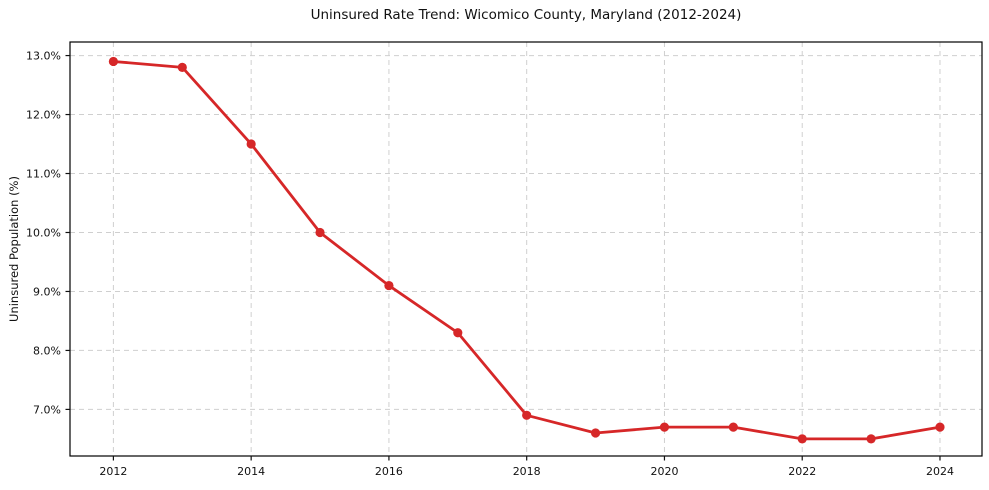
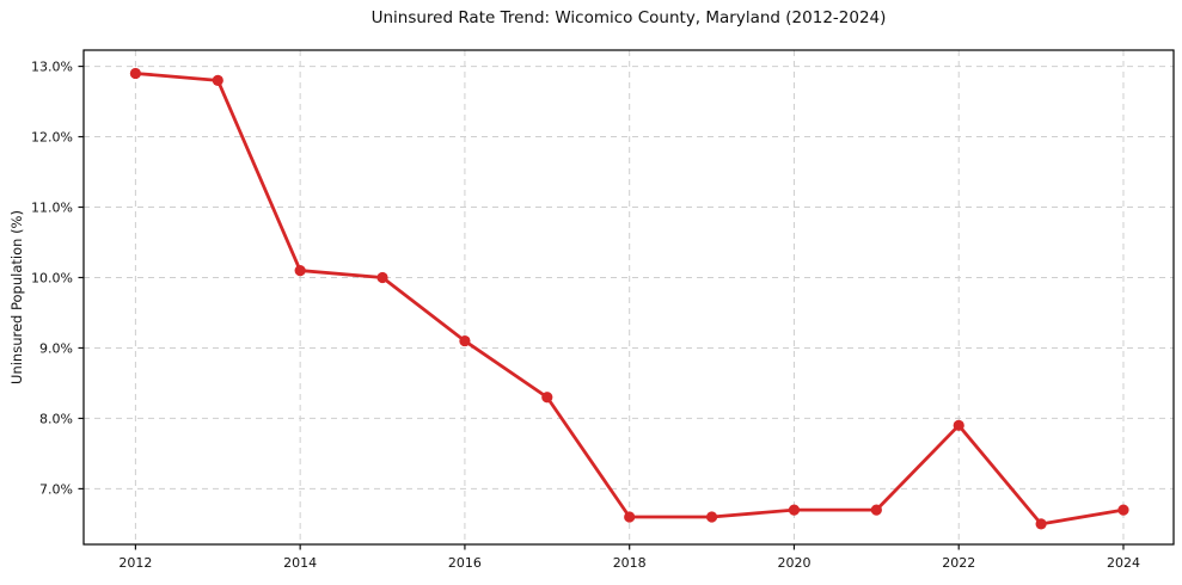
2014: 11.5% -> 10.1%
2018: 6.9% -> 6.6%
2022: 6.5% -> 7.9%
